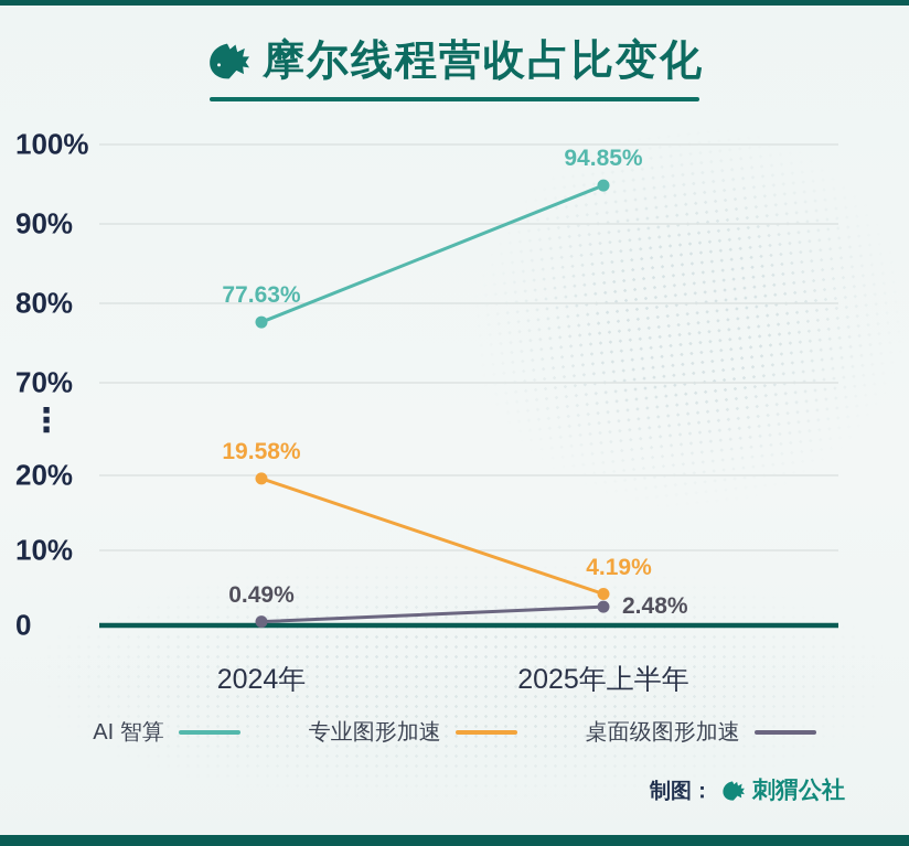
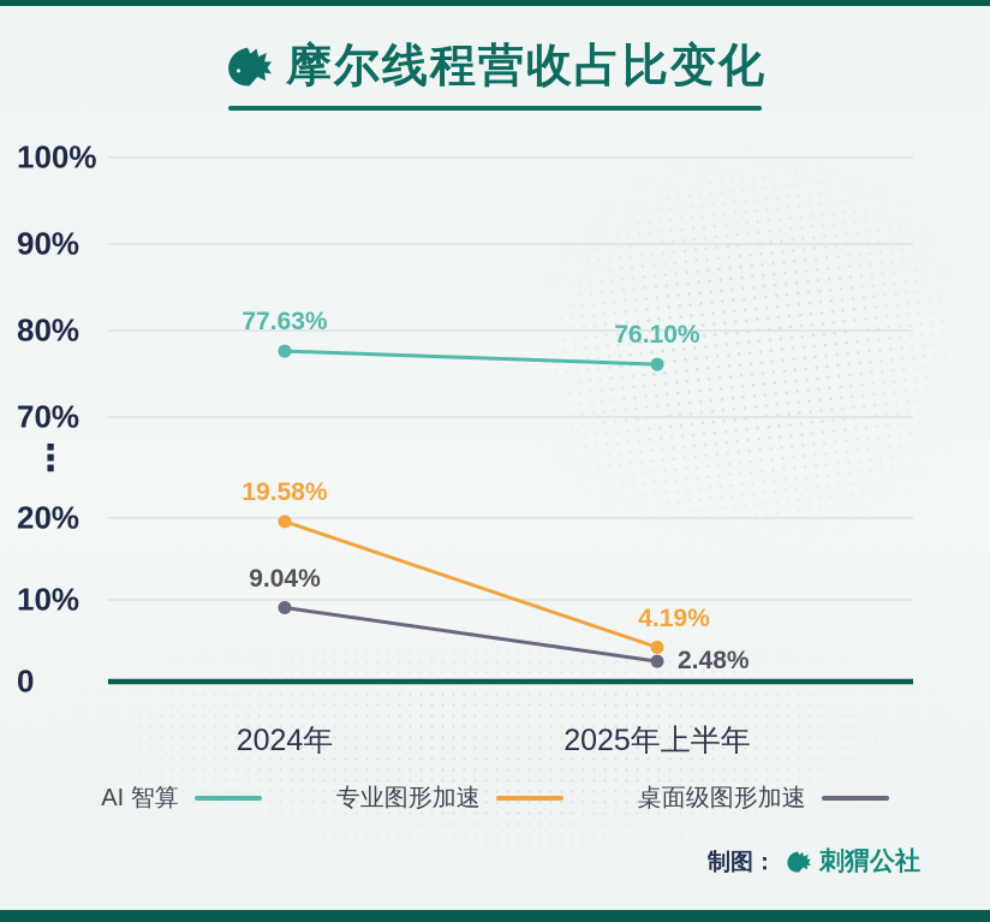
桌面级图形加速/2024年: 0.49% -> 9.04%
AI 智算/2025年上半年: 94.85% -> 76.10%
